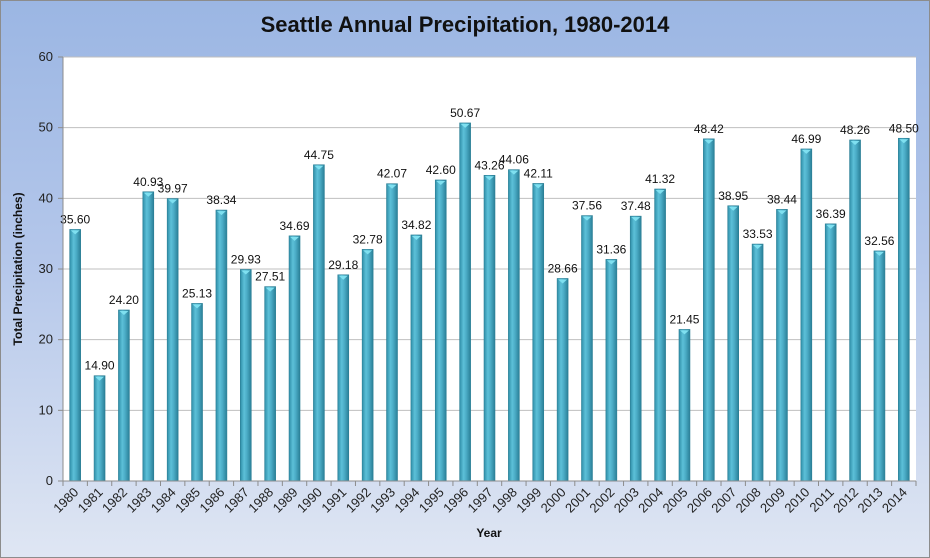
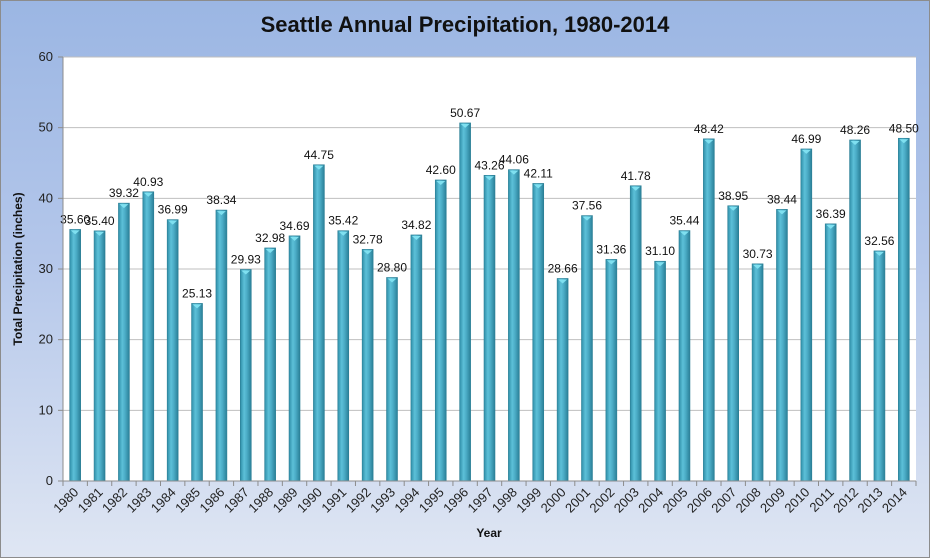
1981: 14.90 -> 35.40
1982: 24.20 -> 39.32
1984: 39.97 -> 36.99
1988: 27.51 -> 32.98
1991: 29.18 -> 35.42
1993: 42.07 -> 28.80
2003: 37.48 -> 41.78
2004: 41.32 -> 31.10
2005: 21.45 -> 35.44
2008: 33.53 -> 30.73
